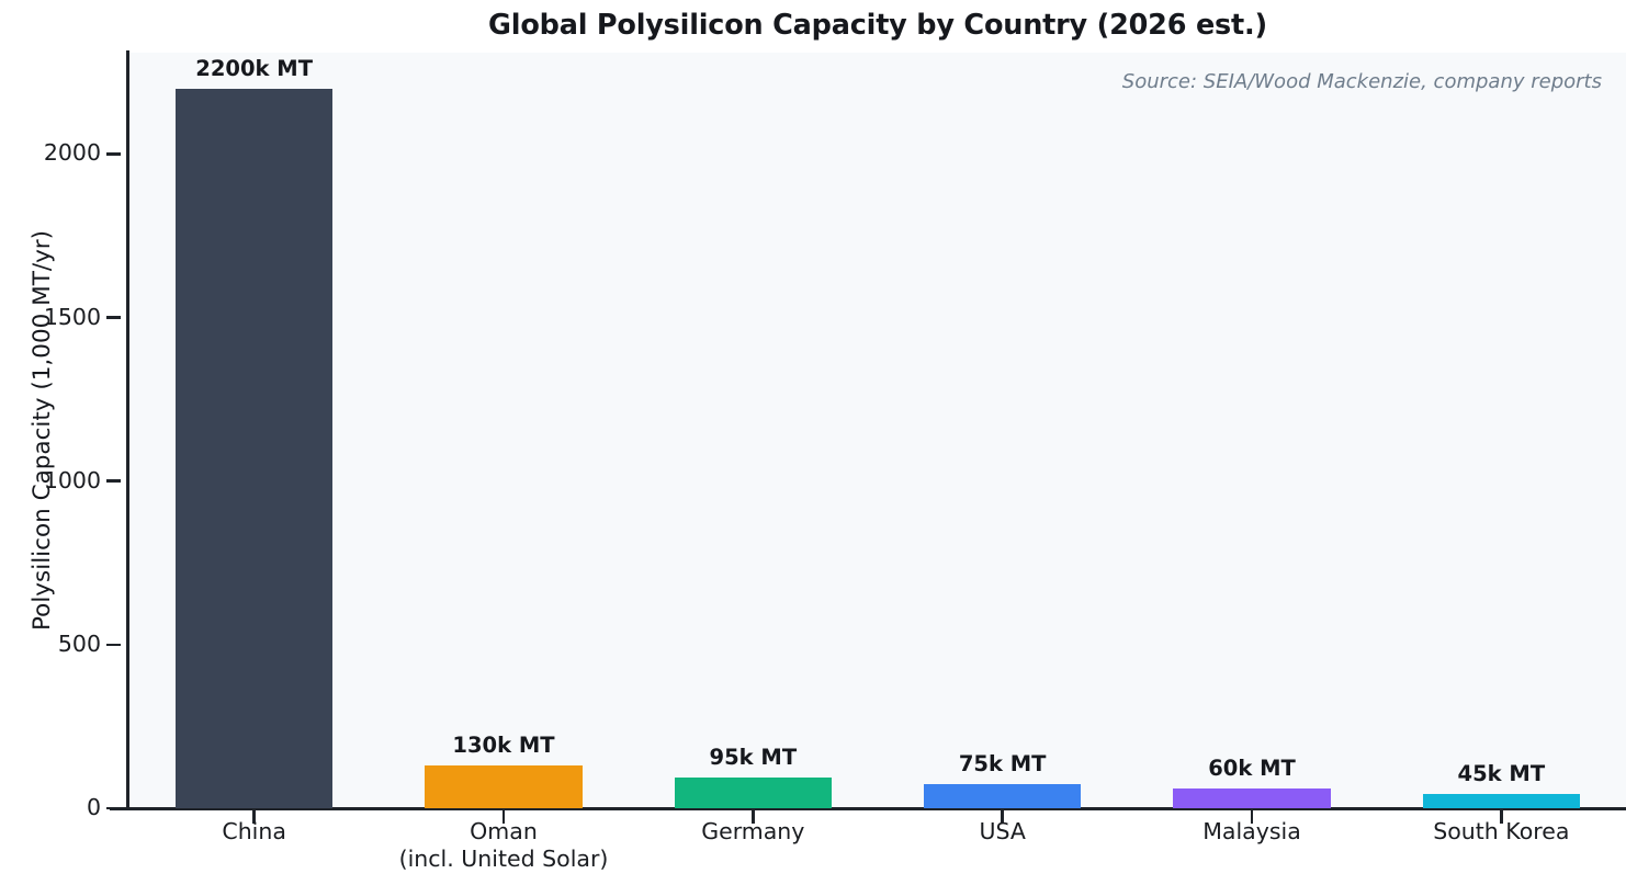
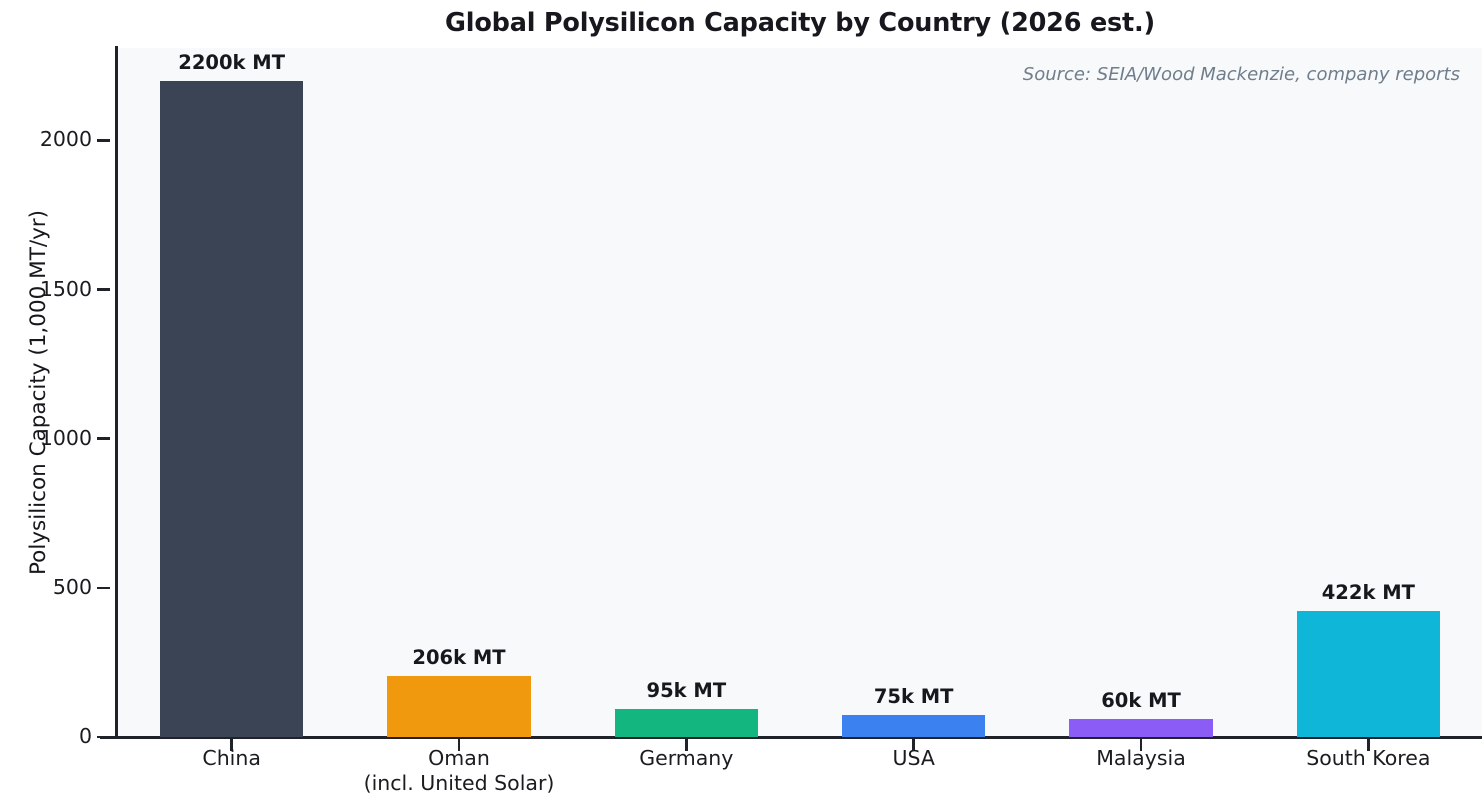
Oman (incl. United Solar): 130k -> 206k
South Korea: 45k -> 422k
